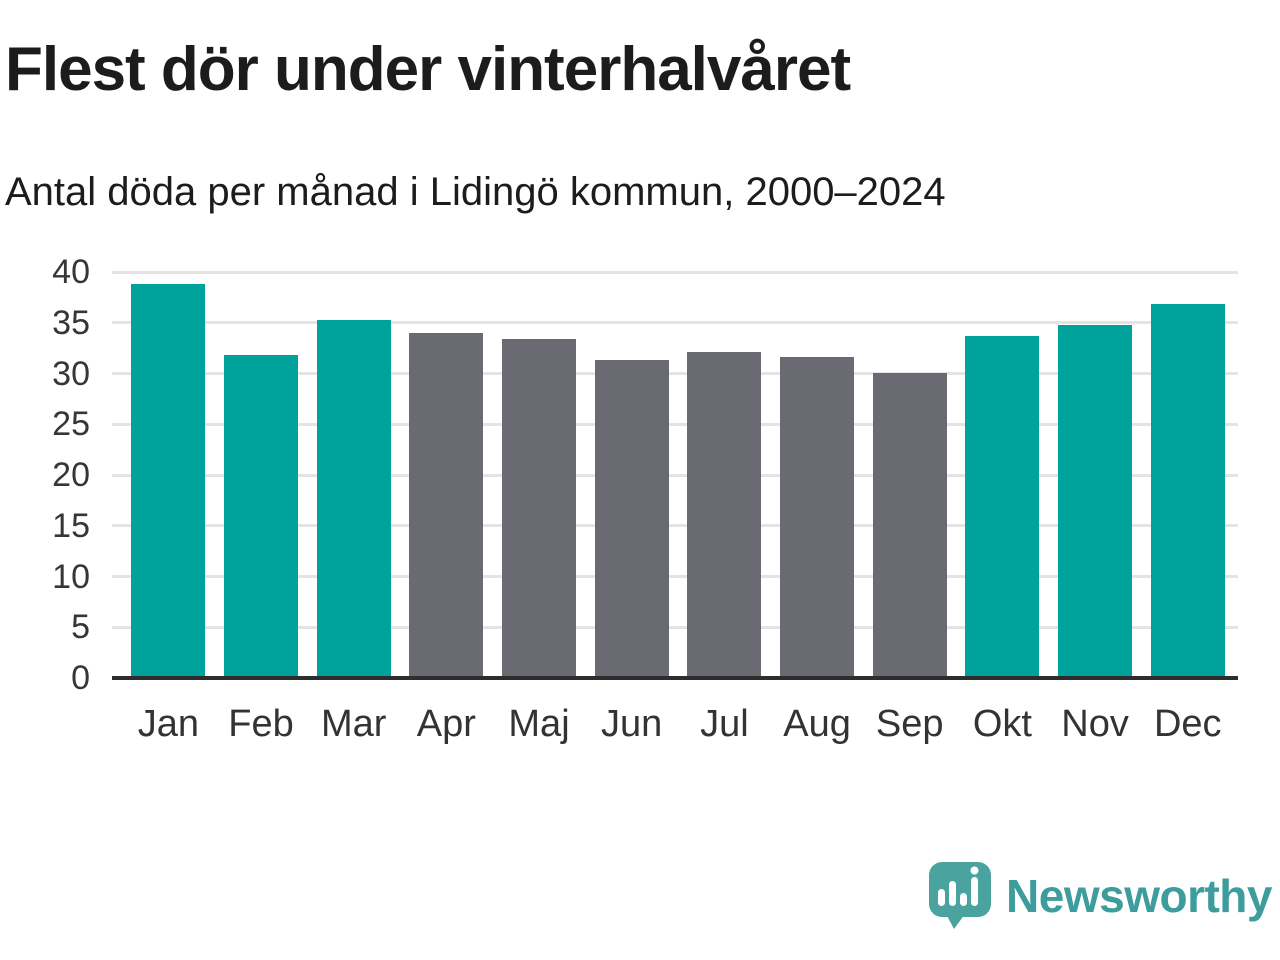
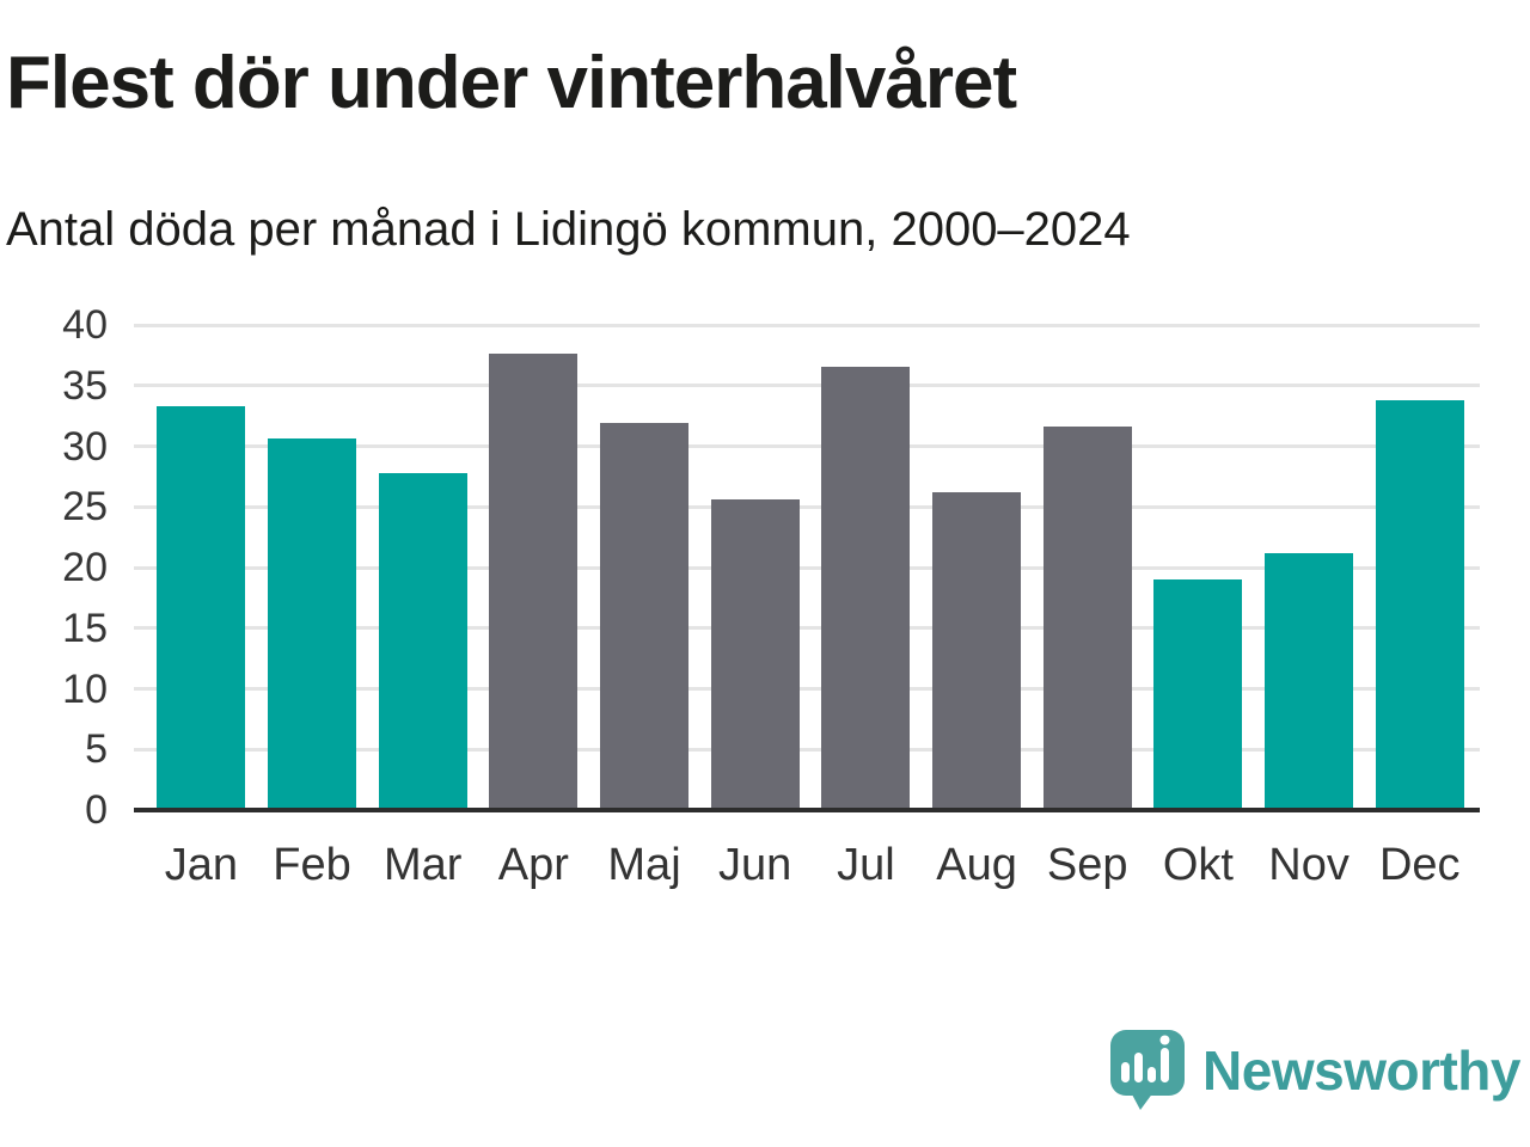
Jan: 38.8 -> 33.3
Feb: 31.8 -> 30.6
Mar: 35.3 -> 27.8
Apr: 34.0 -> 37.6
Maj: 33.4 -> 31.9
Jun: 31.3 -> 25.6
Jul: 32.1 -> 36.6
Aug: 31.6 -> 26.2
Sep: 30.1 -> 31.6
Okt: 33.7 -> 19.0
Nov: 34.8 -> 21.2
Dec: 36.8 -> 33.8
